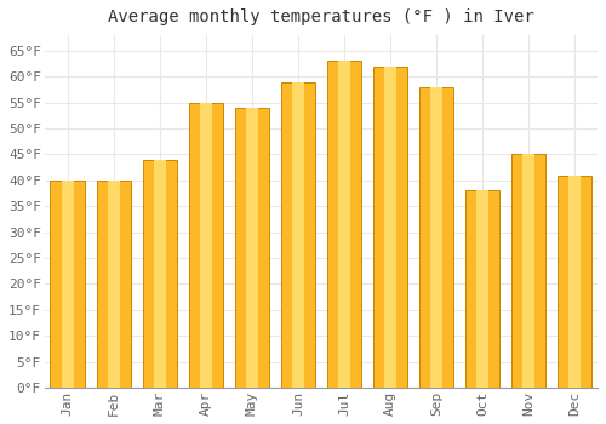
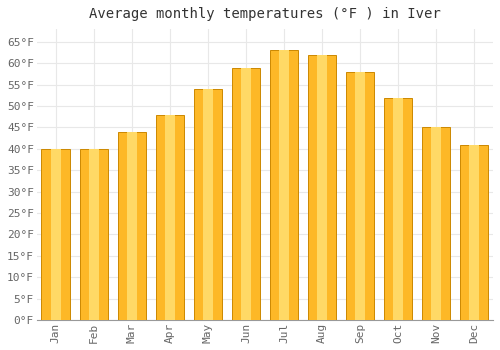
Apr: 55°F -> 48°F
Oct: 38°F -> 52°F
